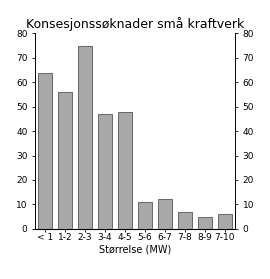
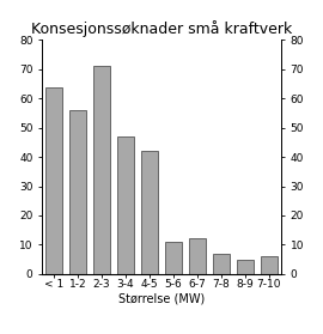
2-3: 75 -> 71
4-5: 48 -> 42
